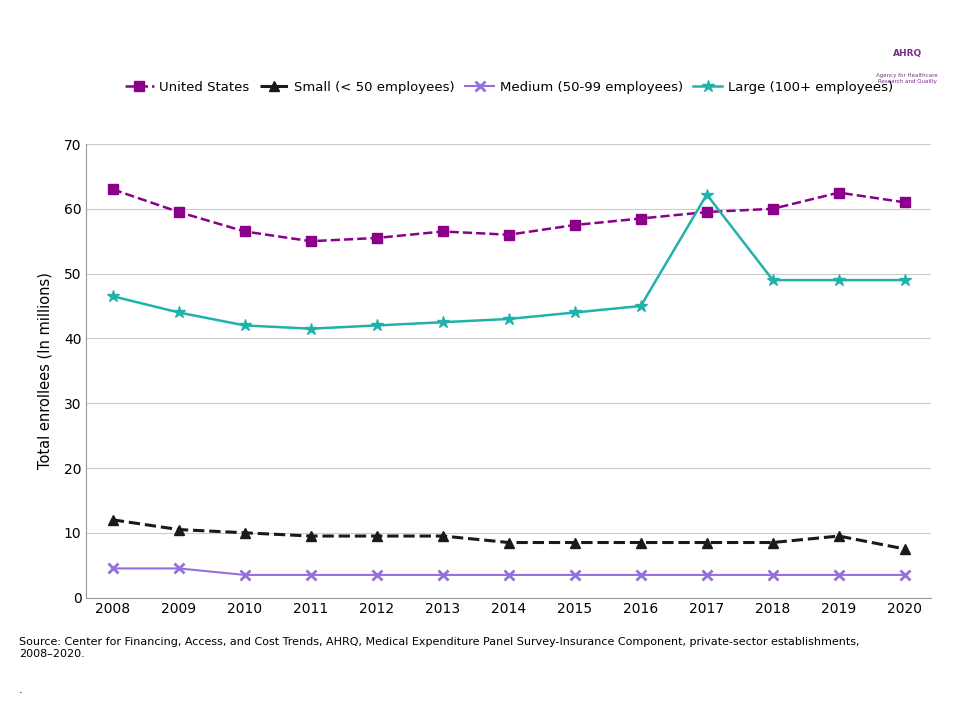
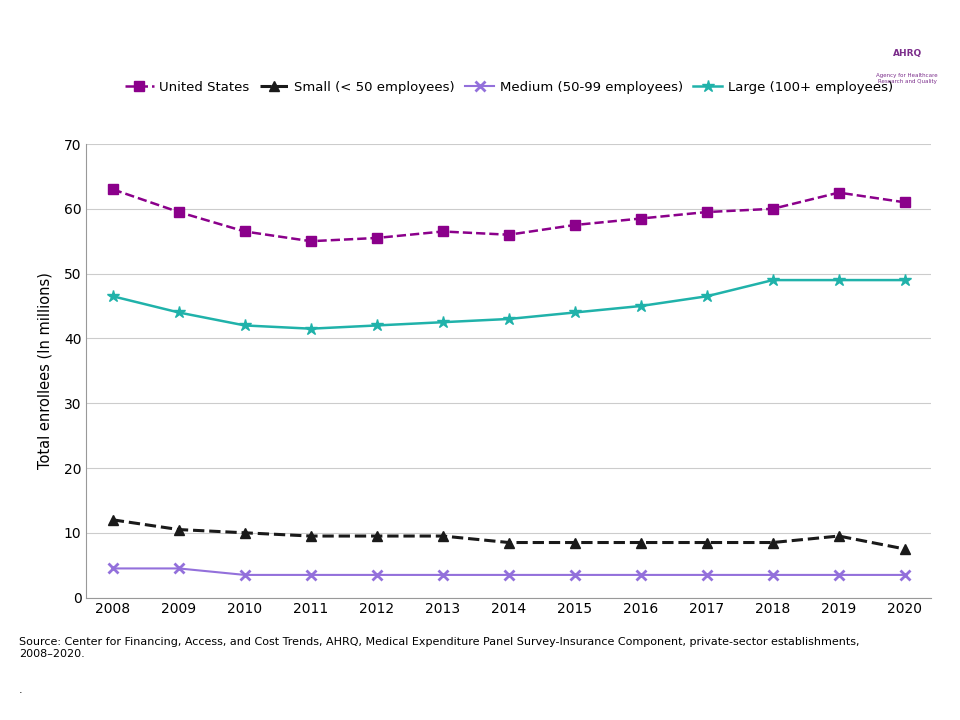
Large (100+ employees)/2017: 62.2 -> 46.5
